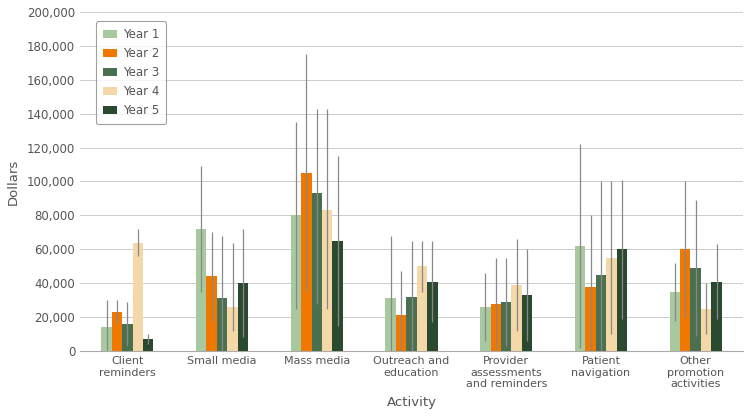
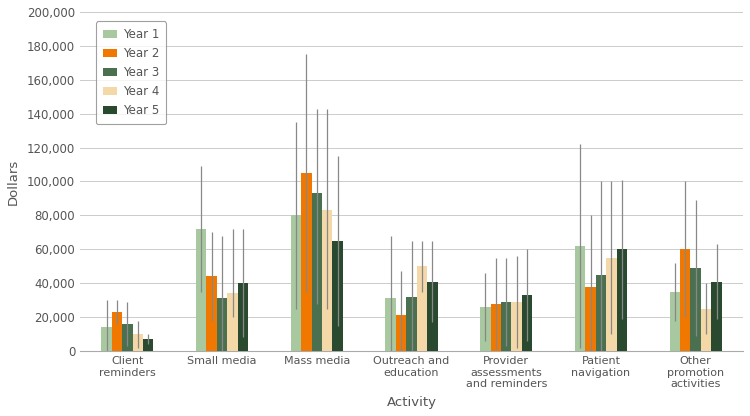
Year 4/Client reminders: 64,000 -> 10,000
Year 4/Small media: 26,000 -> 34,000
Year 4/Provider assessments and reminders: 39,000 -> 29,000
